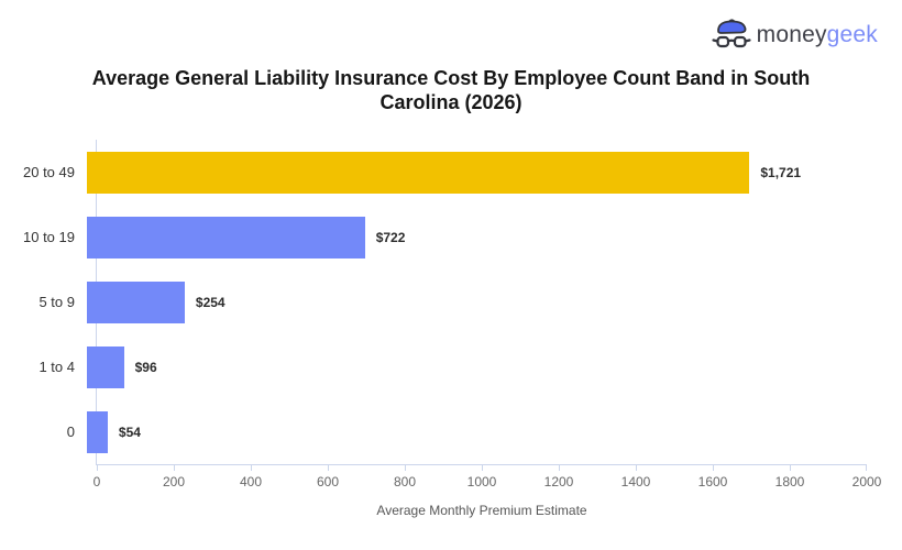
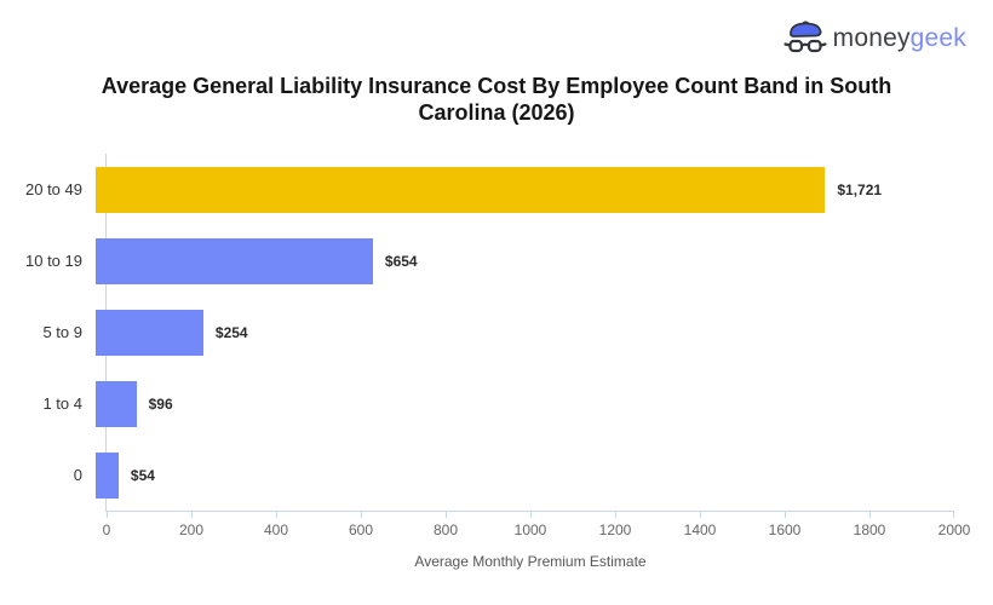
10 to 19: $722 -> $654
